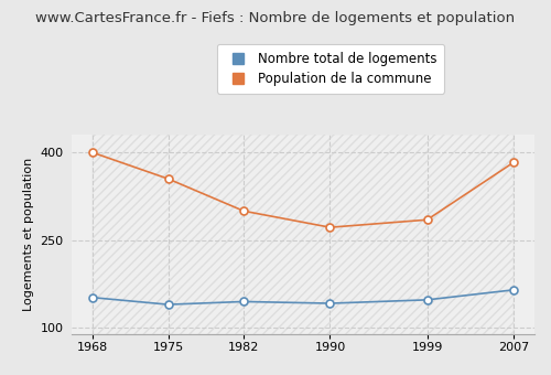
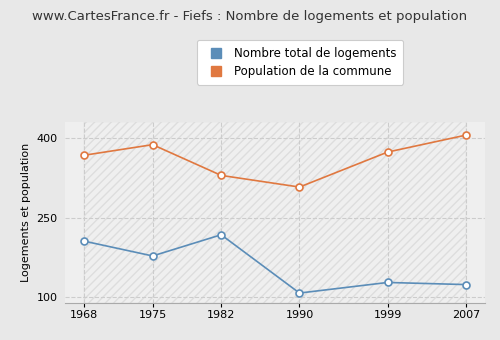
Nombre total de logements/1968: 152 -> 206
Population de la commune/1968: 400 -> 368
Nombre total de logements/1975: 140 -> 178
Population de la commune/1975: 355 -> 388
Nombre total de logements/1982: 145 -> 218
Population de la commune/1982: 300 -> 330
Nombre total de logements/1990: 142 -> 108
Population de la commune/1990: 272 -> 308
Nombre total de logements/1999: 148 -> 128
Population de la commune/1999: 285 -> 374
Nombre total de logements/2007: 165 -> 124
Population de la commune/2007: 383 -> 406
